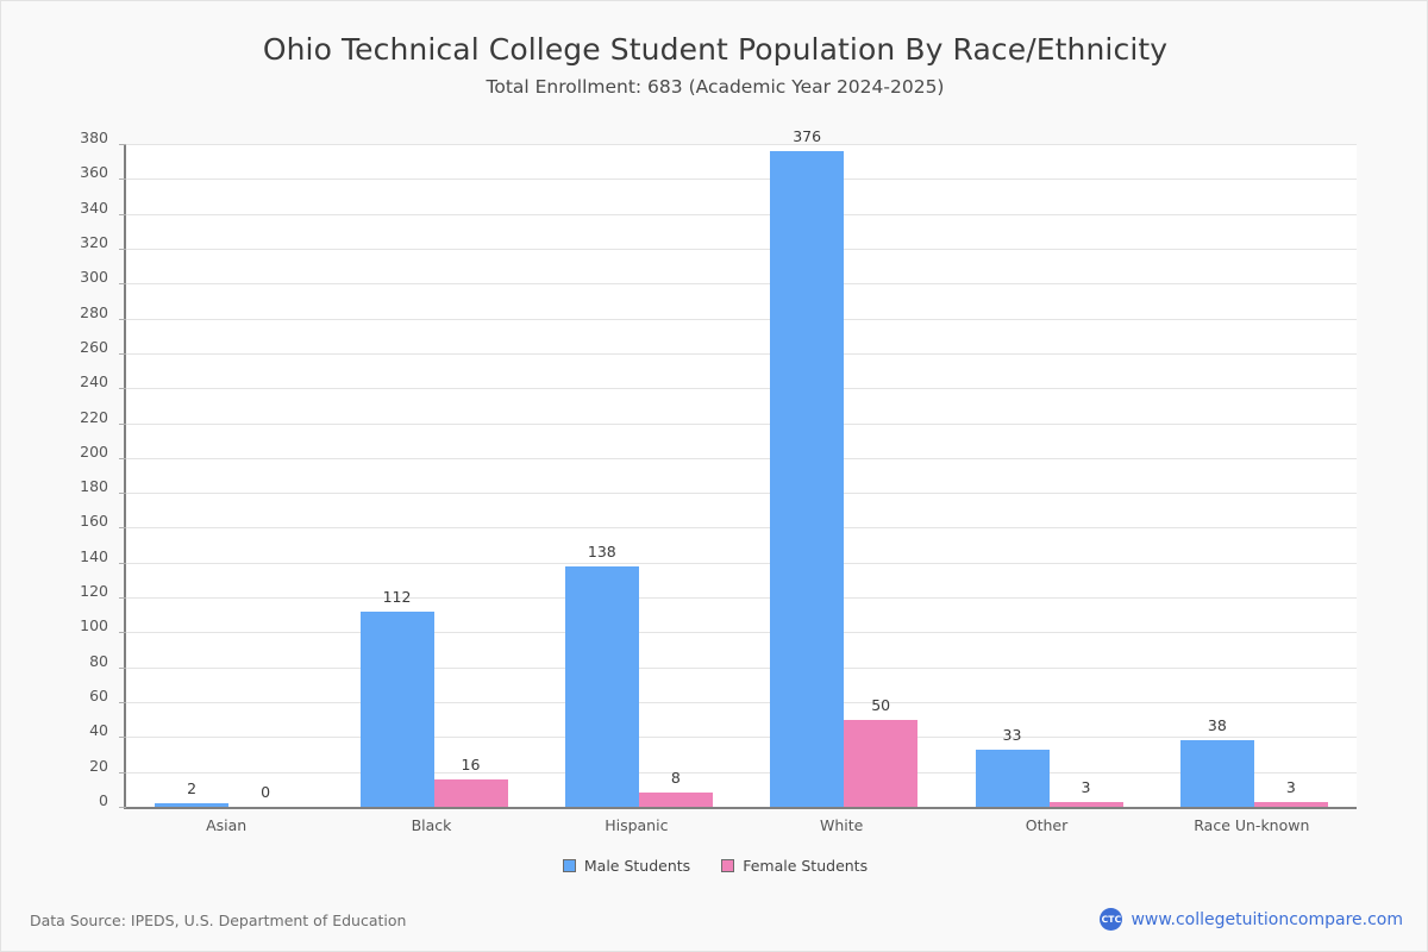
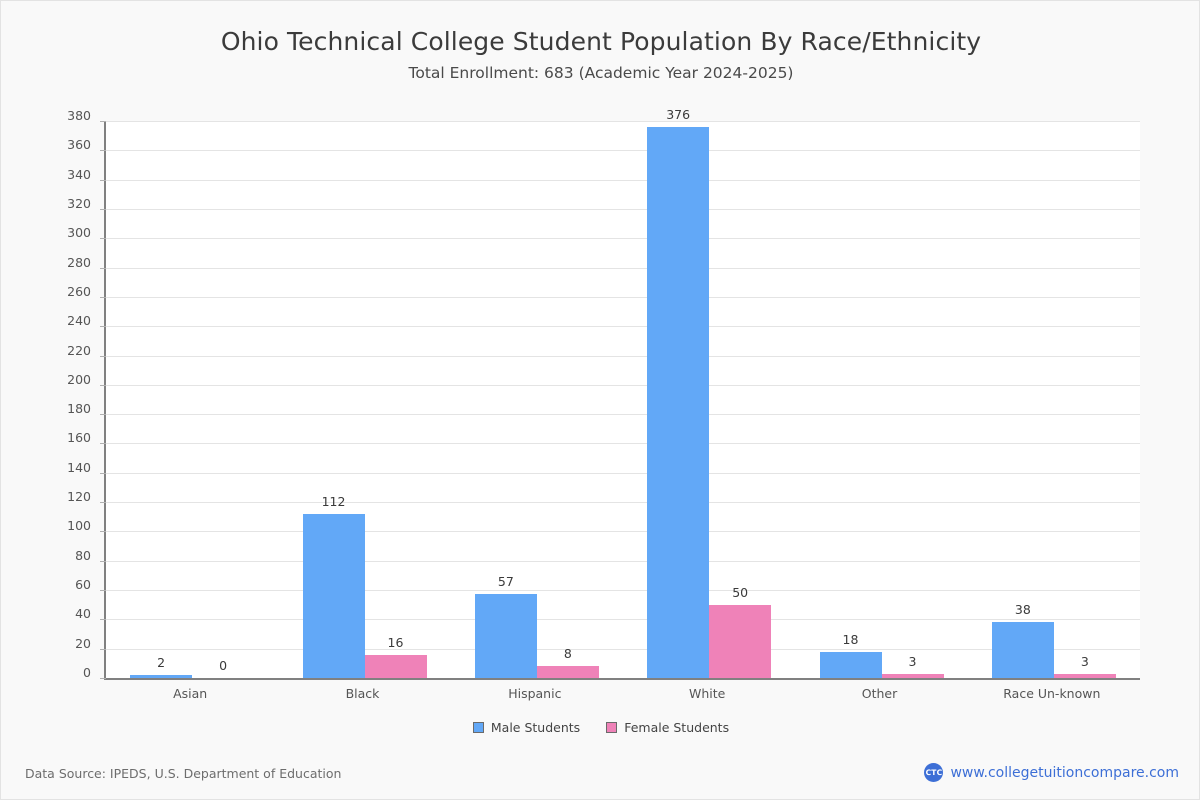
Male Students/Hispanic: 138 -> 57
Male Students/Other: 33 -> 18
